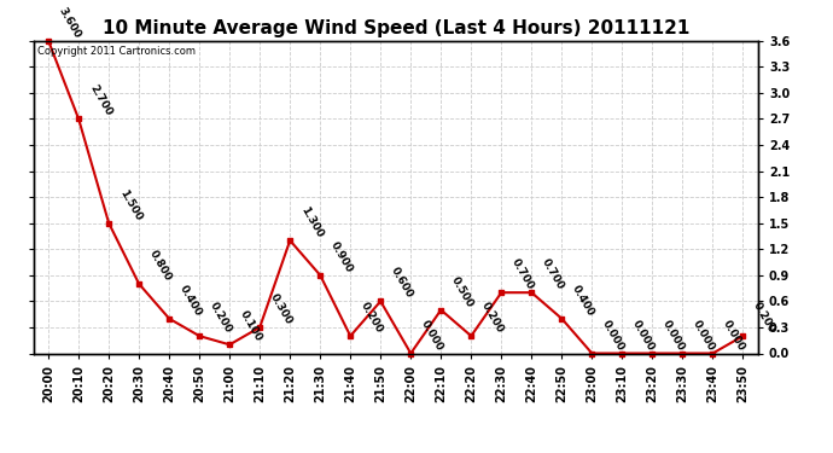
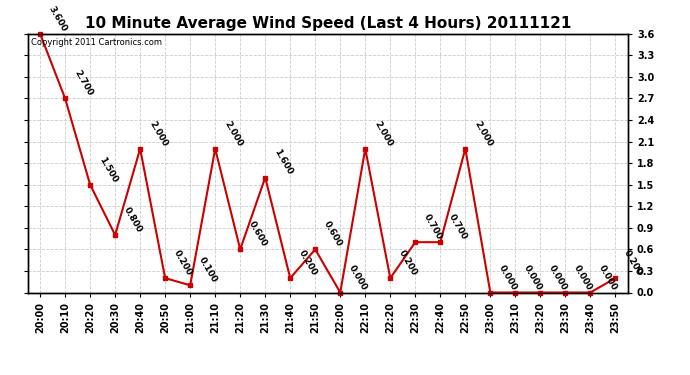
20:40: 0.400 -> 2.000
21:10: 0.300 -> 2.000
21:20: 1.300 -> 0.600
21:30: 0.900 -> 1.600
22:10: 0.500 -> 2.000
22:50: 0.400 -> 2.000
